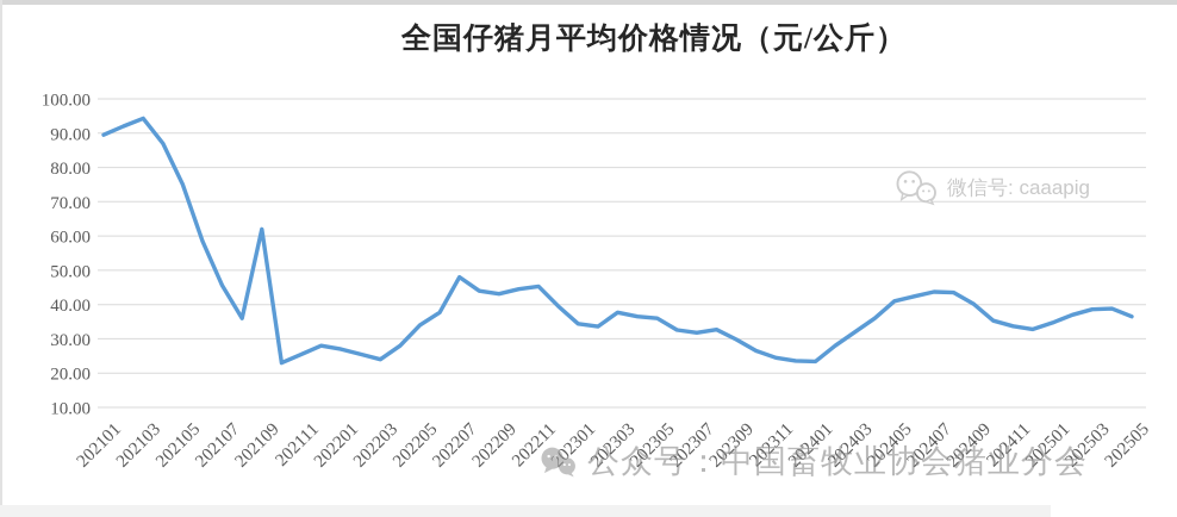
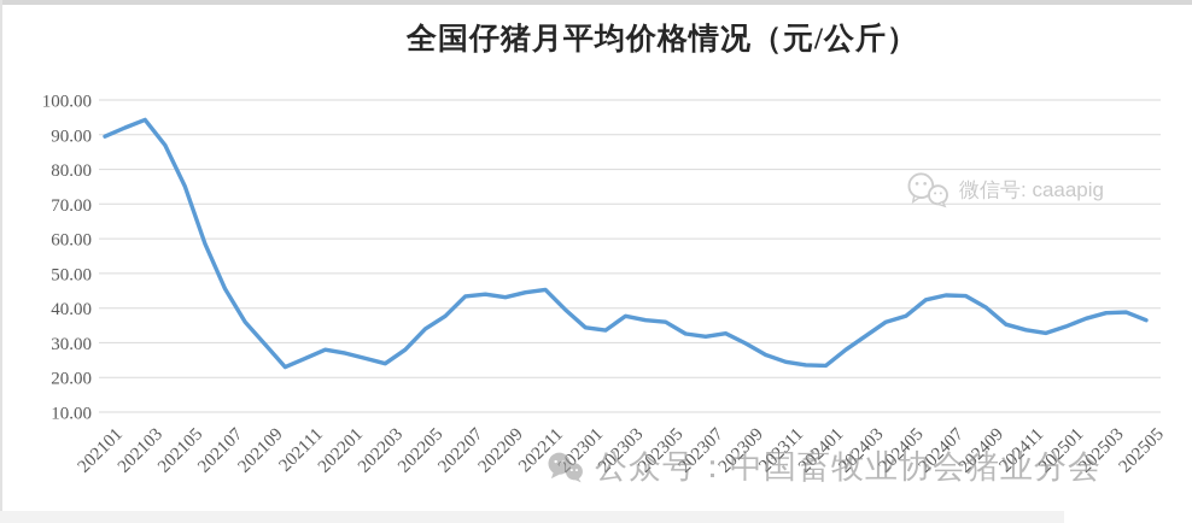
202109: 62 -> 30
202207: 48 -> 43
202405: 41 -> 38
